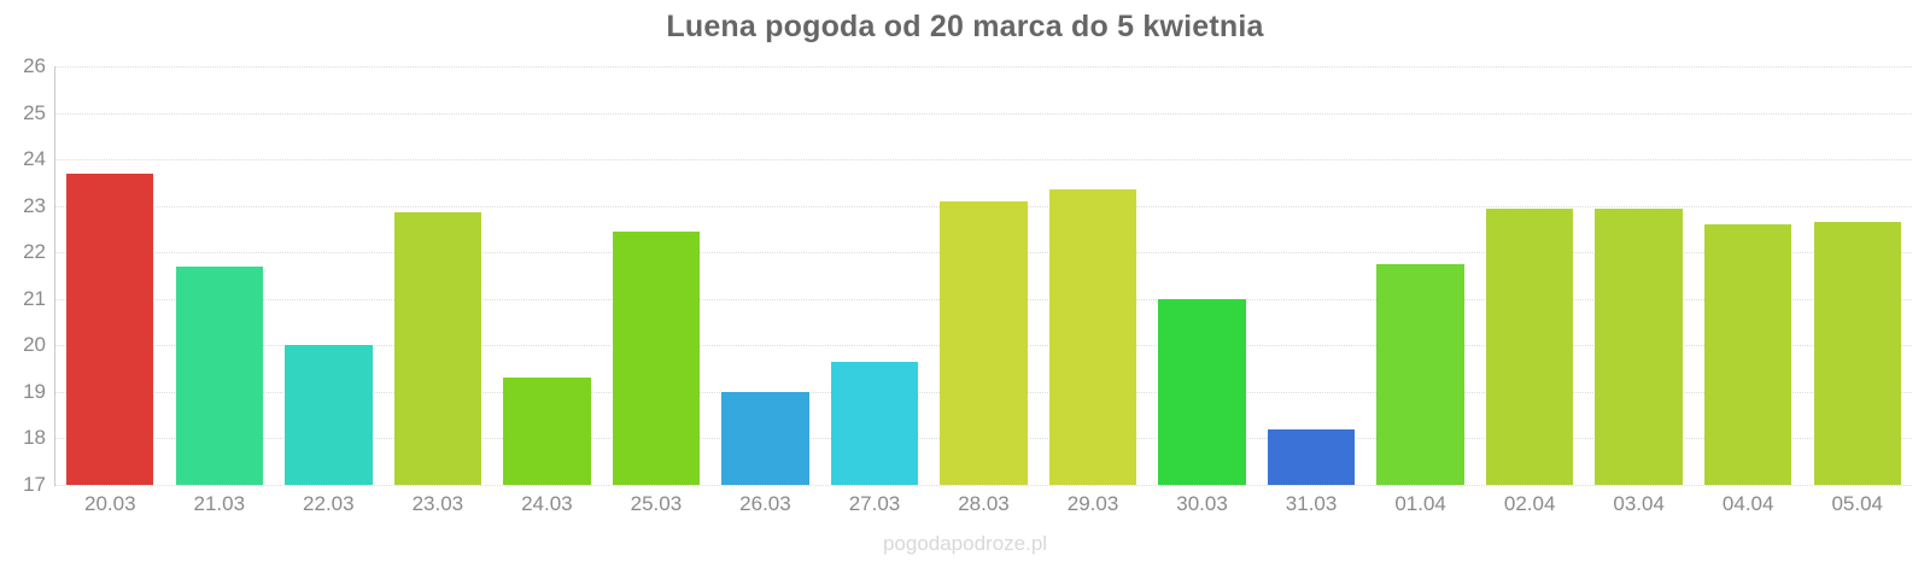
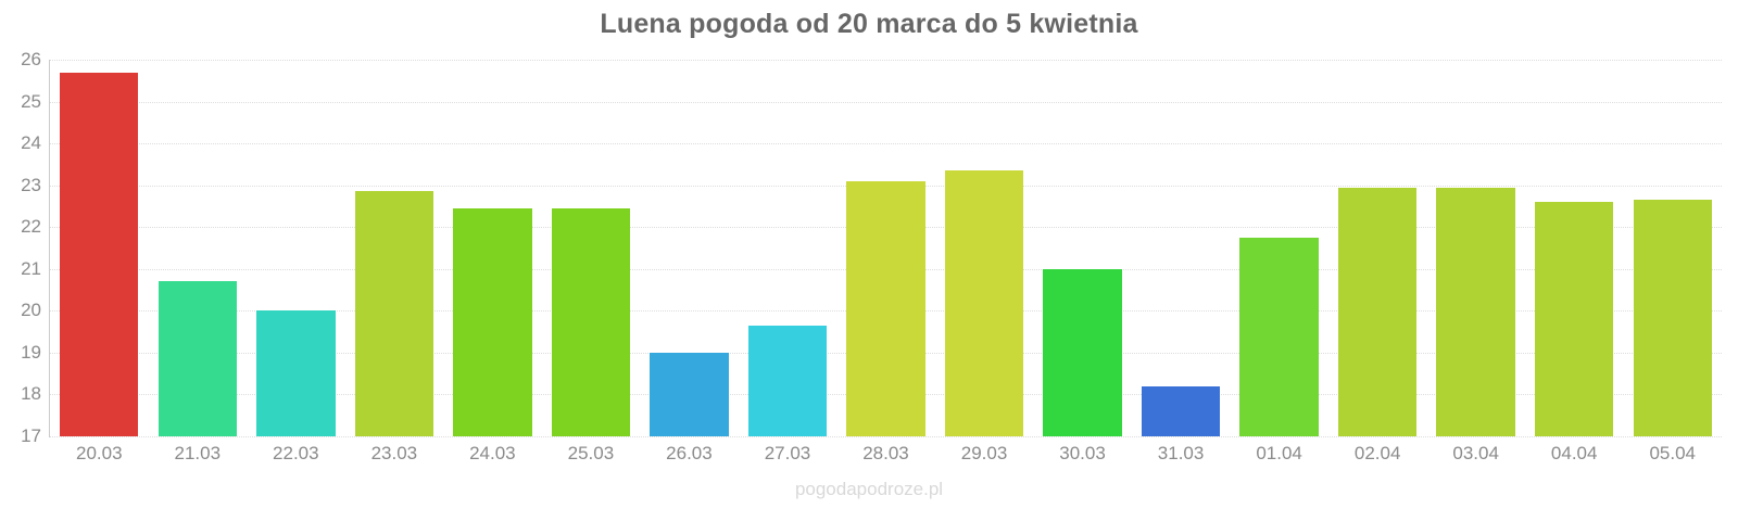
20.03: 23.7 -> 25.7
21.03: 21.7 -> 20.7
24.03: 19.3 -> 22.4
